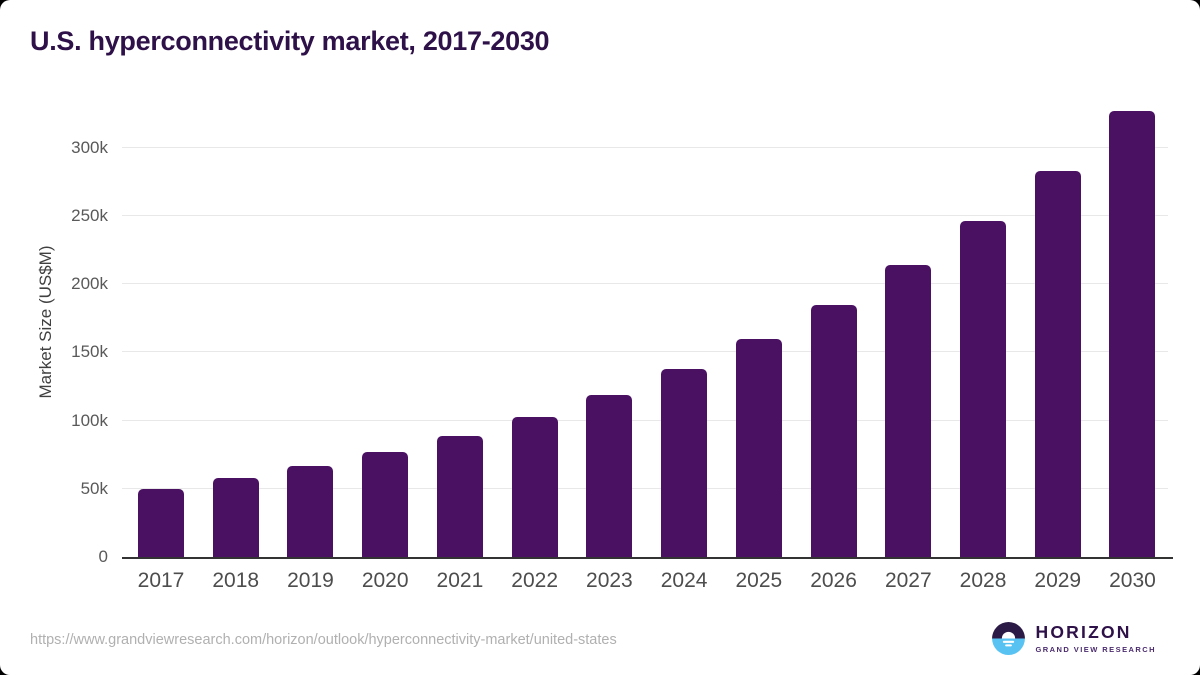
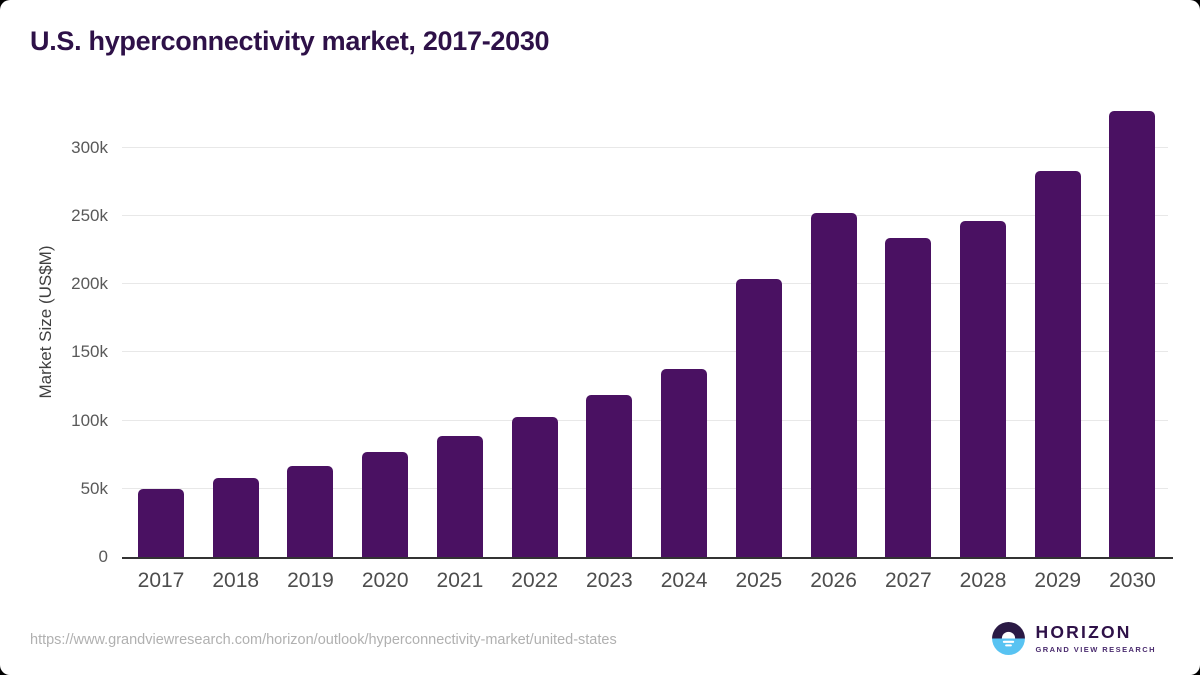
2025: 160k -> 204k
2026: 185k -> 252k
2027: 214k -> 234k
